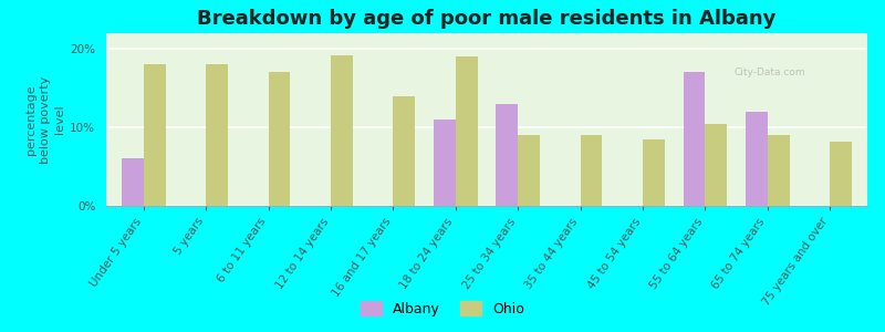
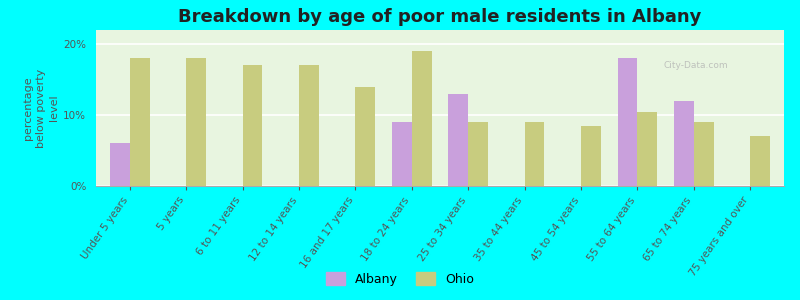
Ohio/12 to 14 years: 19.2% -> 17.0%
Albany/18 to 24 years: 11% -> 9%
Albany/55 to 64 years: 17% -> 18%
Ohio/75 years and over: 8.2% -> 7.0%
